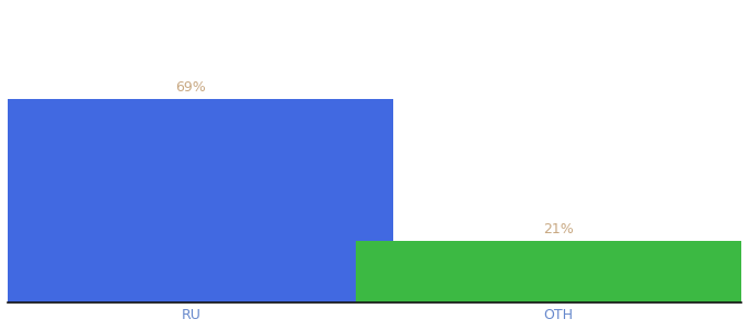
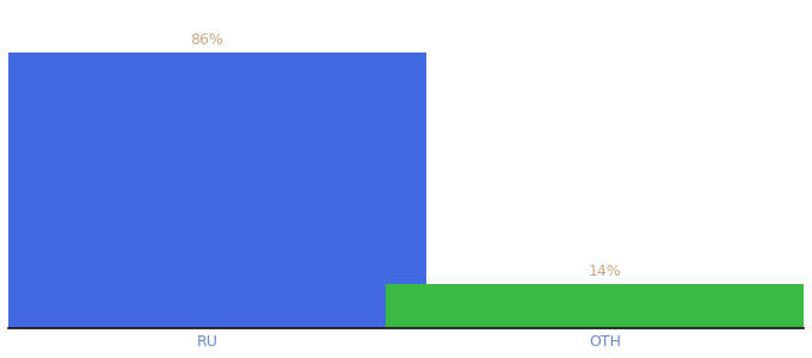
RU: 69% -> 86%
OTH: 21% -> 14%
